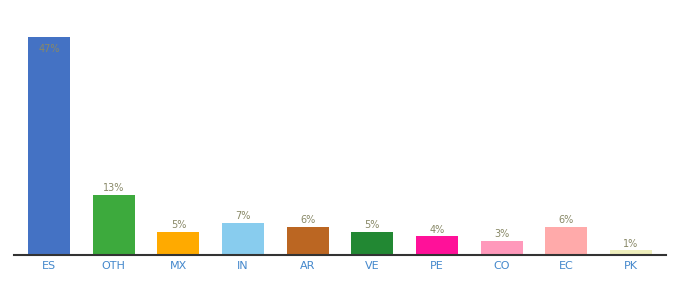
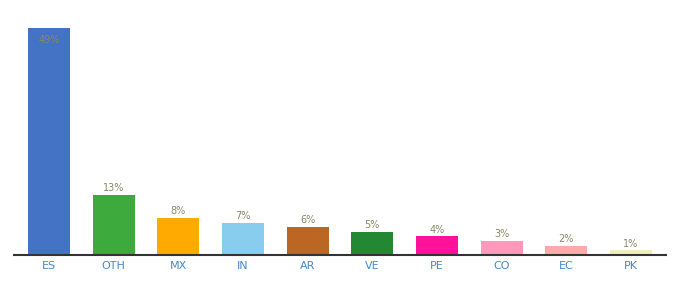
ES: 47% -> 49%
MX: 5% -> 8%
EC: 6% -> 2%
